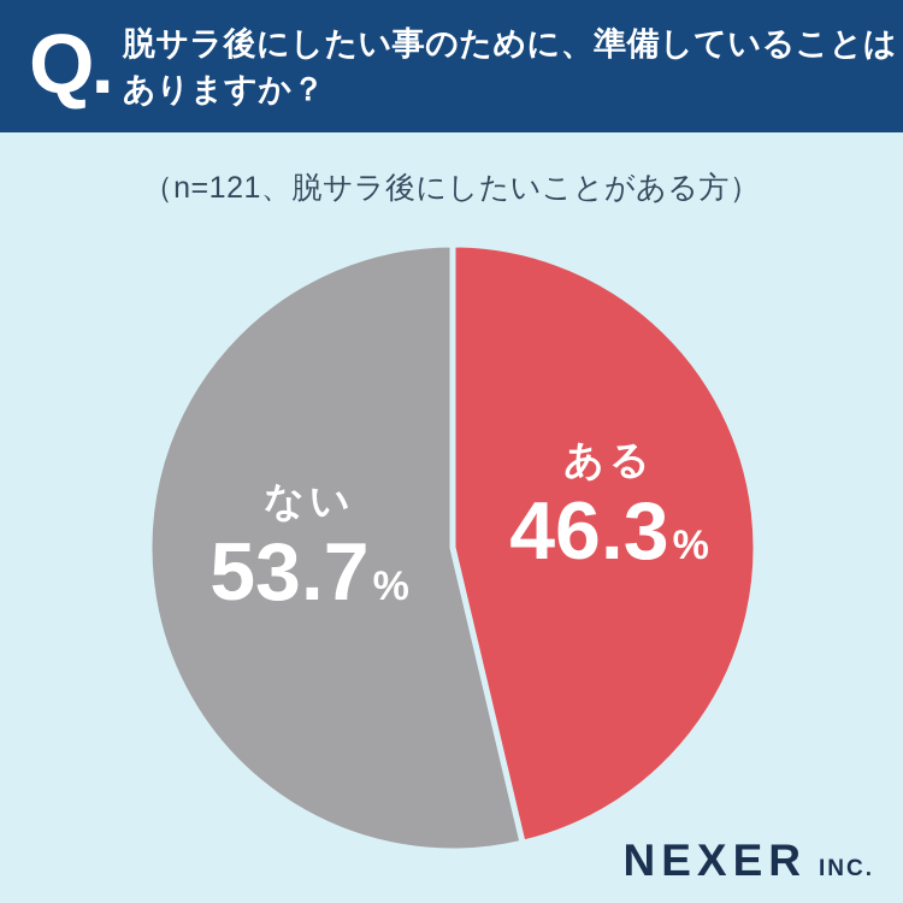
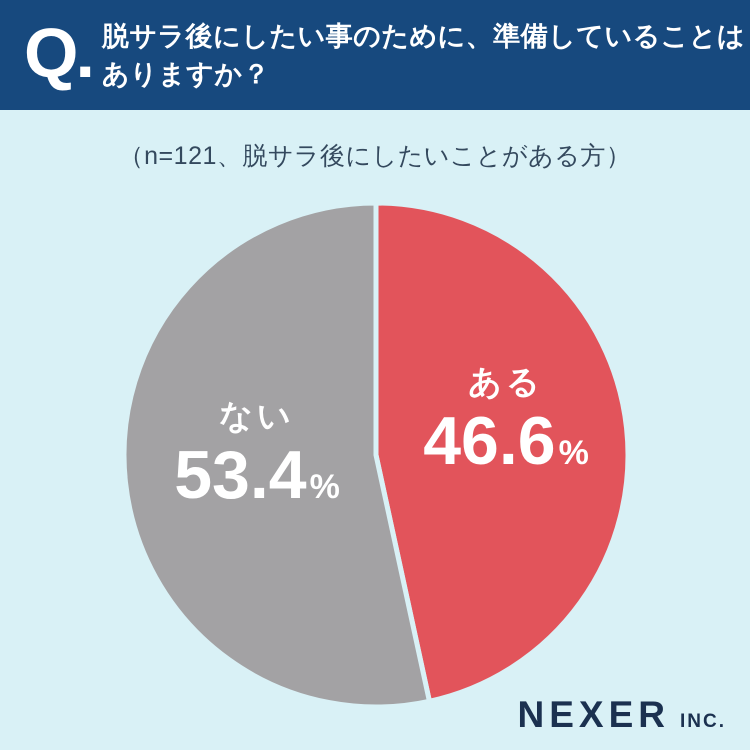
ある: 46.3 -> 46.6
ない: 53.7 -> 53.4
